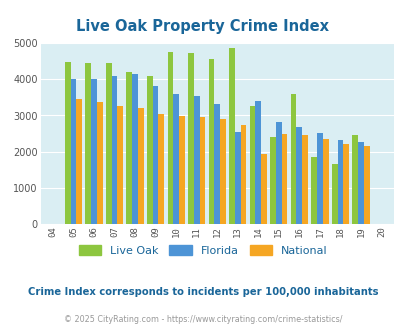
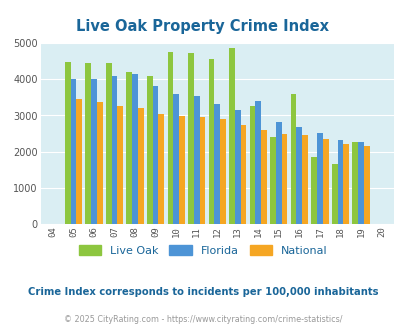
Florida/13: 2550 -> 3150
National/14: 1950 -> 2610
Live Oak/19: 2450 -> 2260
